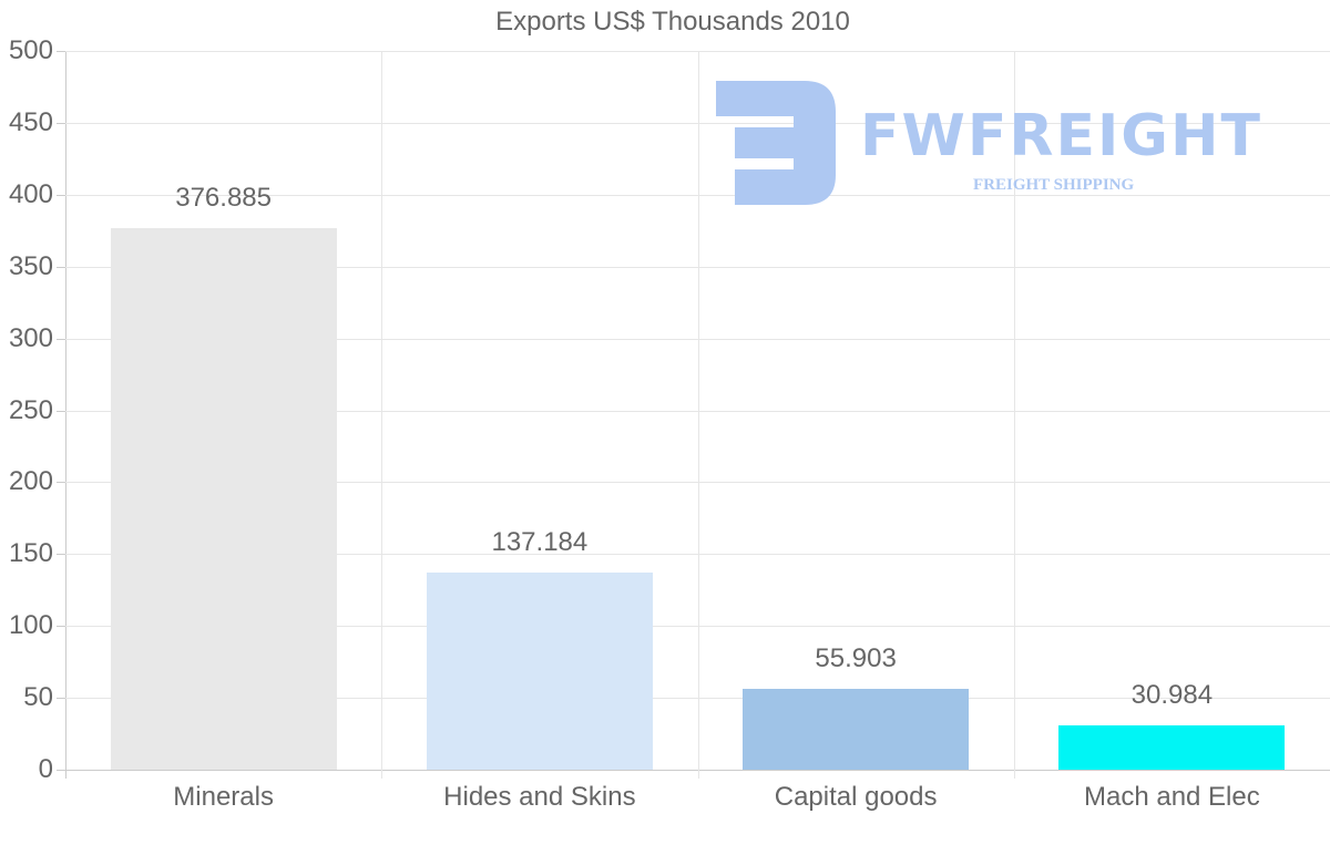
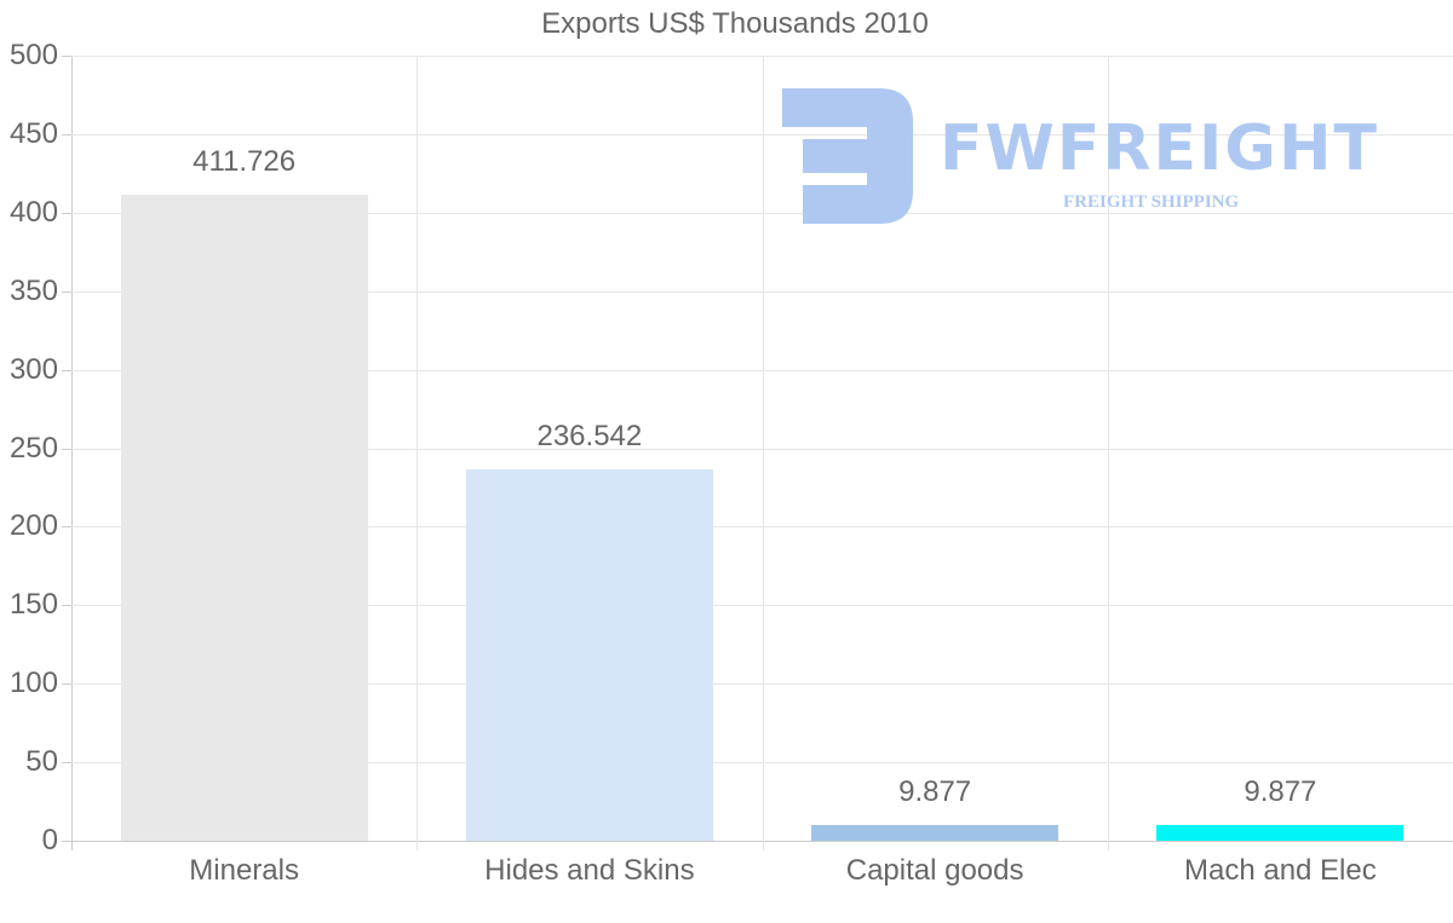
Minerals: 376.885 -> 411.726
Hides and Skins: 137.184 -> 236.542
Capital goods: 55.903 -> 9.877
Mach and Elec: 30.984 -> 9.877
